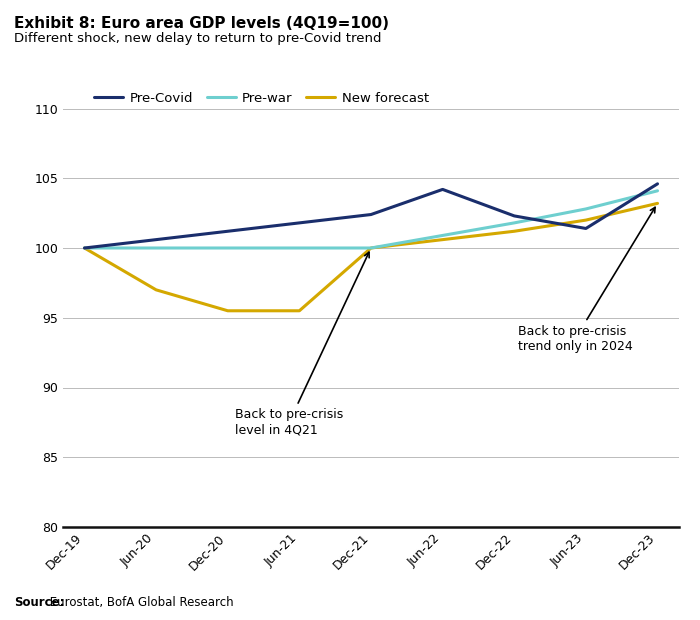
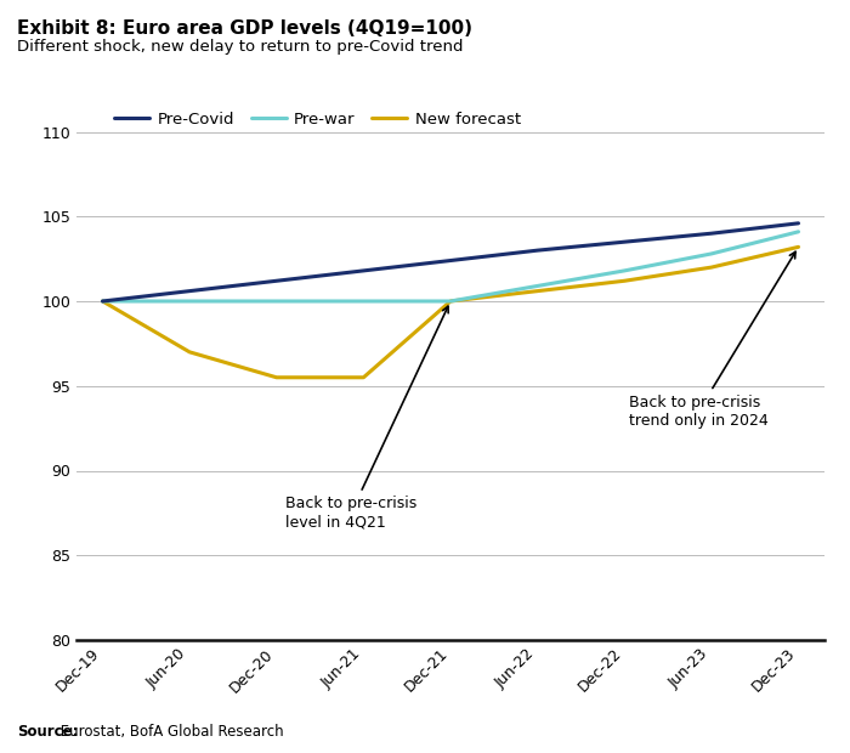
Pre-Covid/Jun-22: 104.2 -> 103.0
Pre-Covid/Dec-22: 102.3 -> 103.5
Pre-Covid/Jun-23: 101.4 -> 104.0
